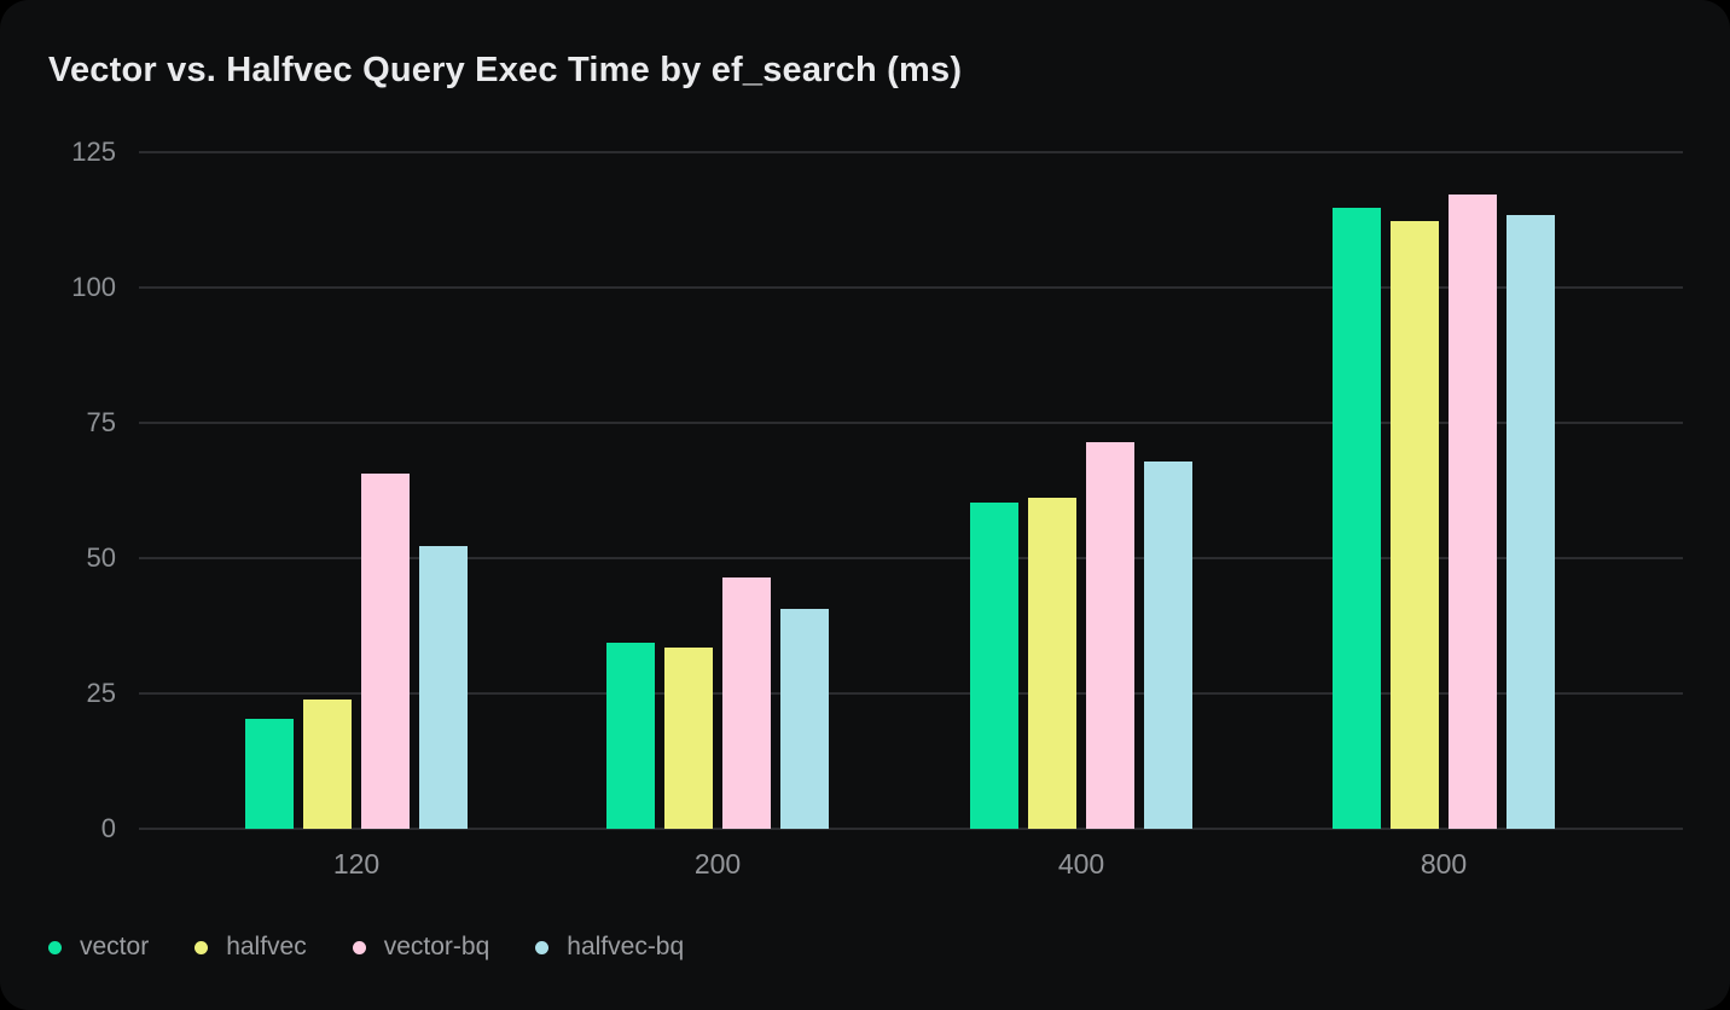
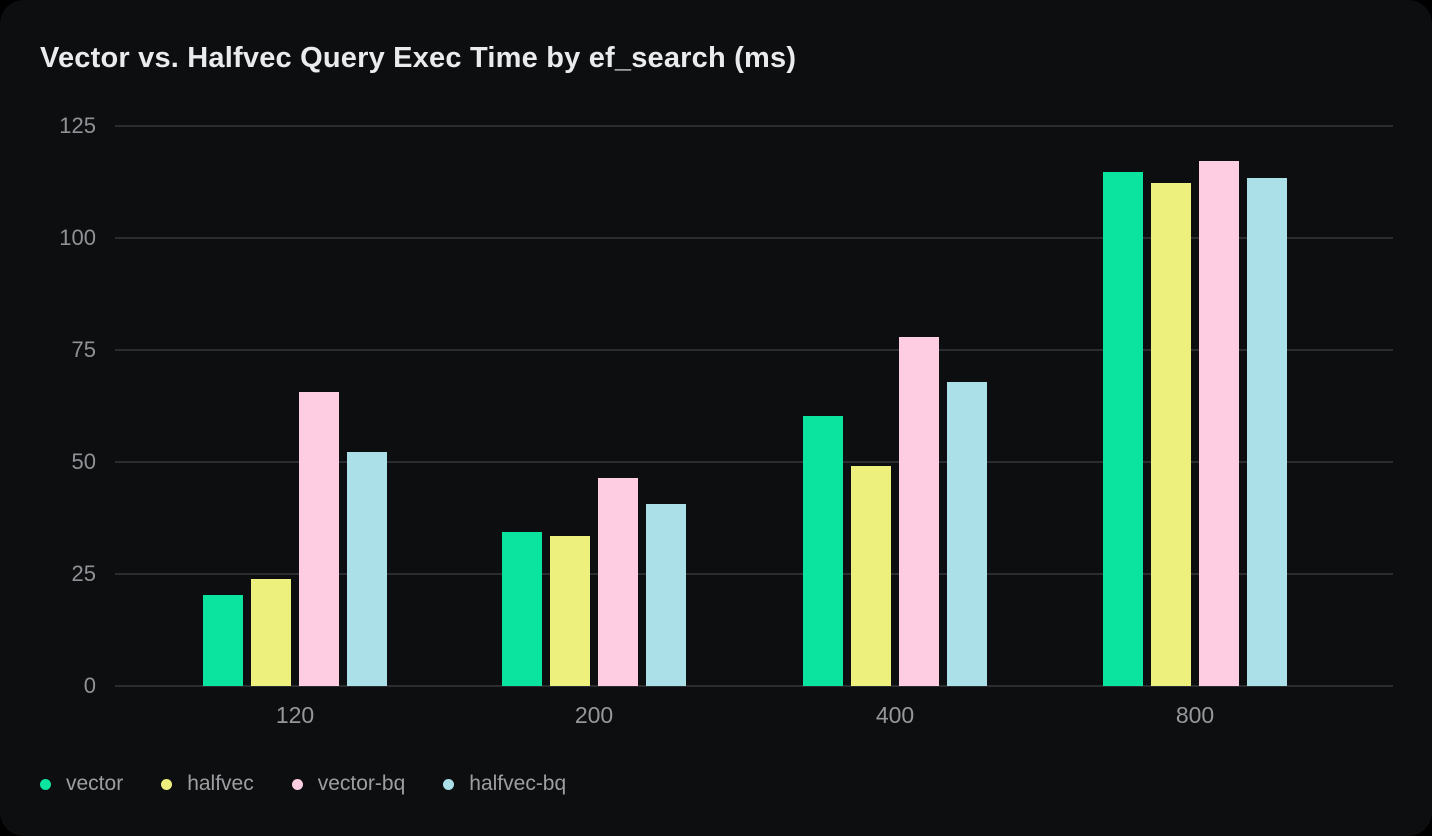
halfvec/400: 61 -> 49
vector-bq/400: 71 -> 78
